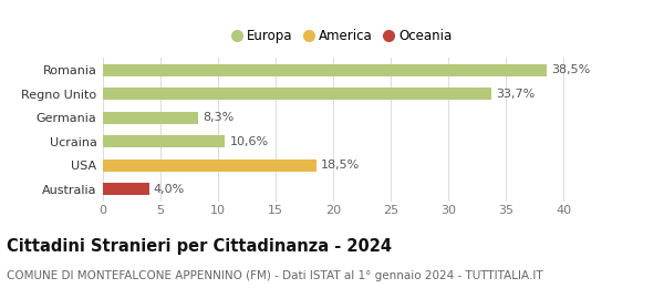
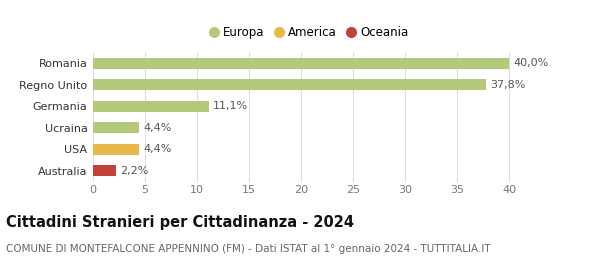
Romania: 38,5% -> 40,0%
Regno Unito: 33,7% -> 37,8%
Germania: 8,3% -> 11,1%
Ucraina: 10,6% -> 4,4%
USA: 18,5% -> 4,4%
Australia: 4,0% -> 2,2%
